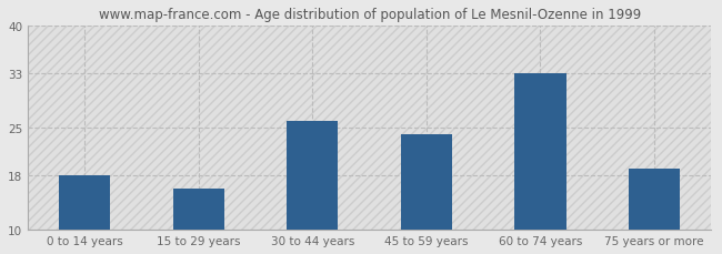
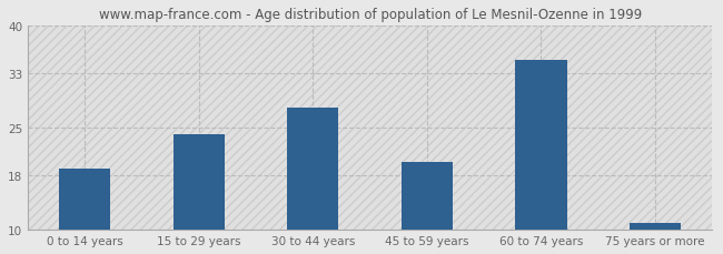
0 to 14 years: 18 -> 19
15 to 29 years: 16 -> 24
30 to 44 years: 26 -> 28
45 to 59 years: 24 -> 20
60 to 74 years: 33 -> 35
75 years or more: 19 -> 11
